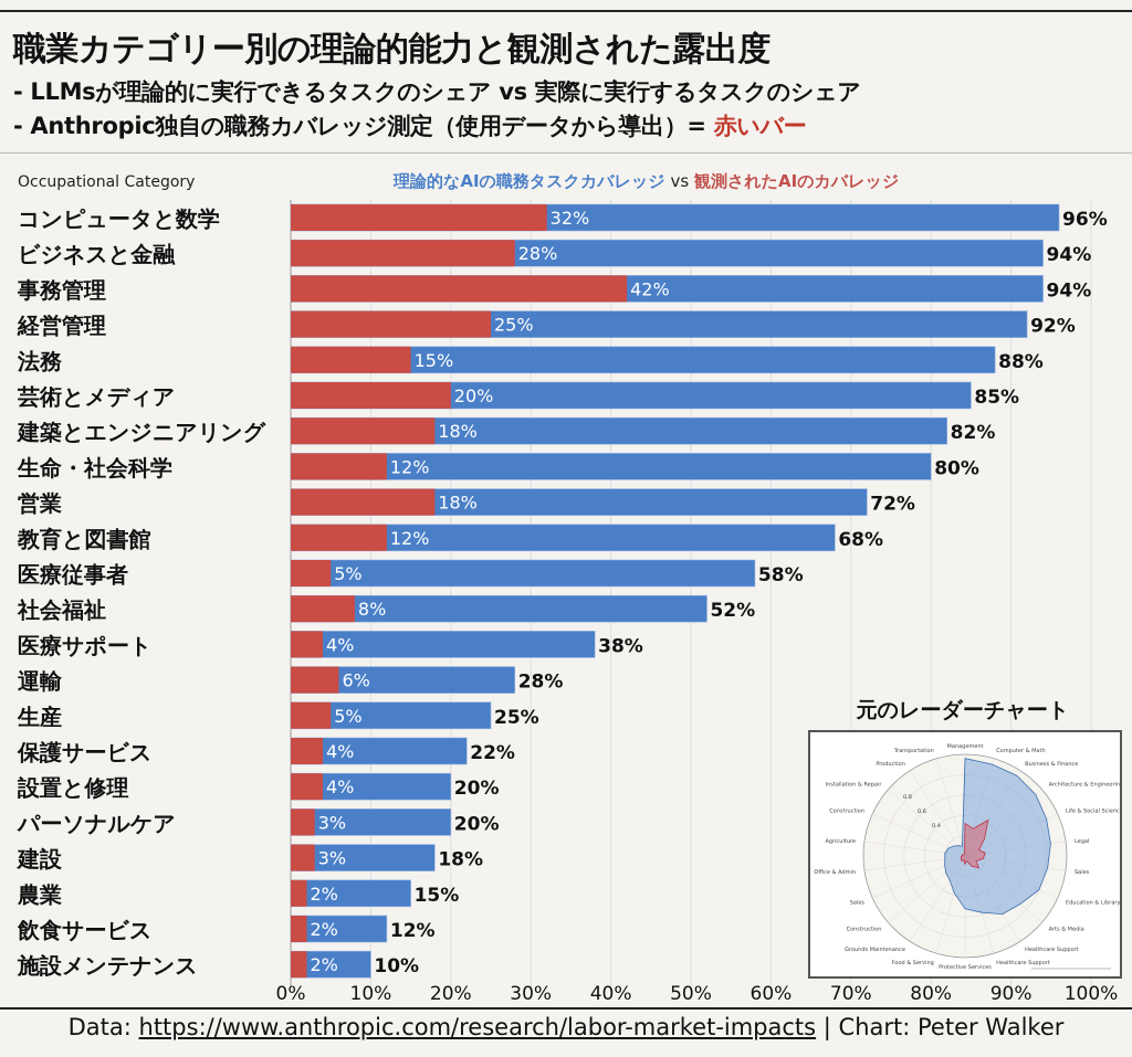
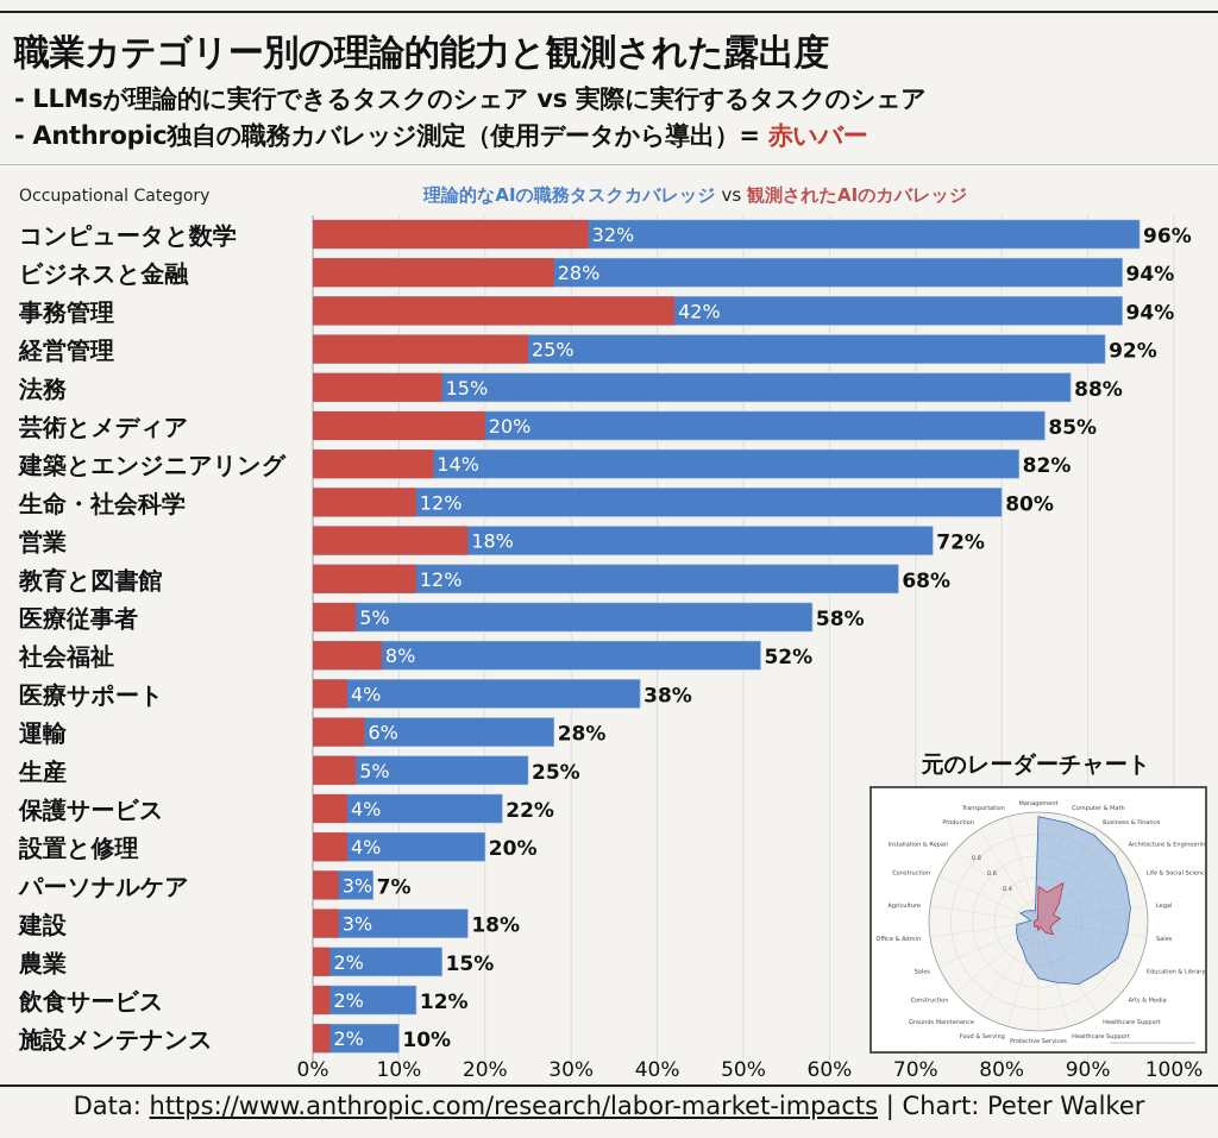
観測されたAIのカバレッジ/建築とエンジニアリング: 18% -> 14%
理論的なAIの職務タスクカバレッジ/パーソナルケア: 20% -> 7%
